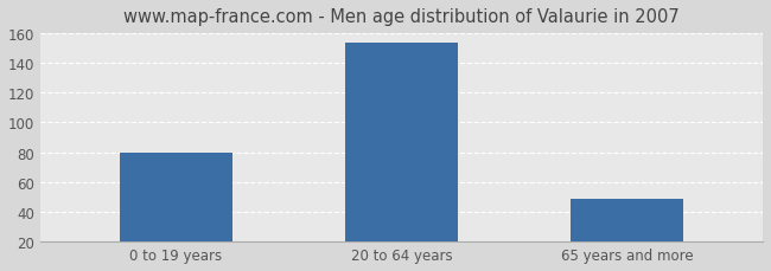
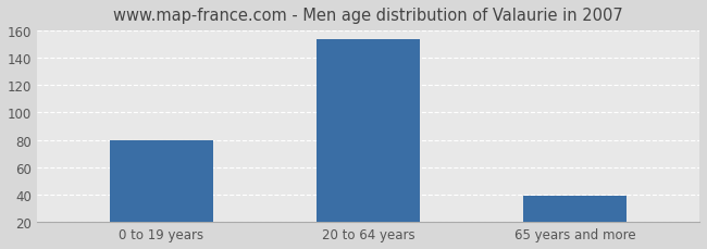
65 years and more: 49 -> 39
